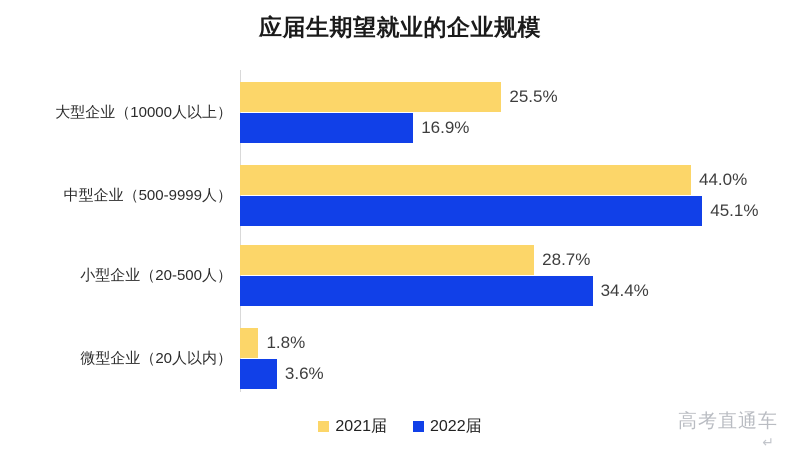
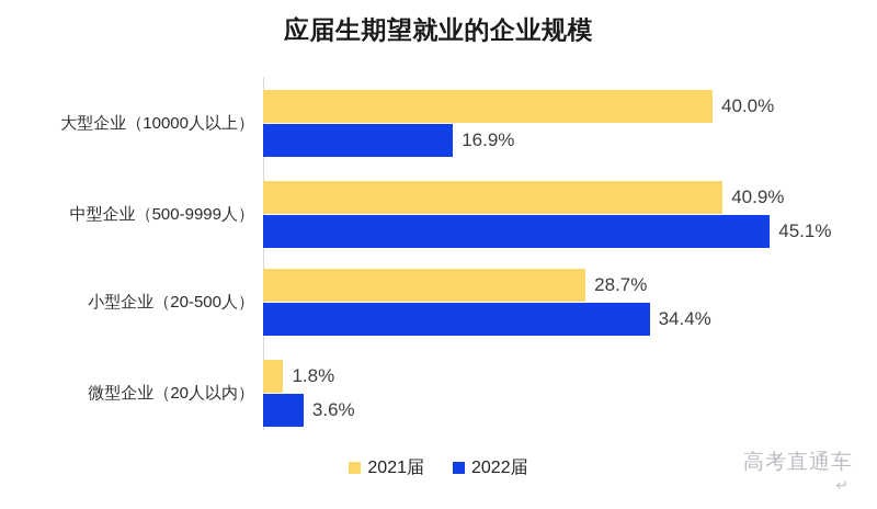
2021届/大型企业（10000人以上）: 25.5% -> 40.0%
2021届/中型企业（500-9999人）: 44.0% -> 40.9%
